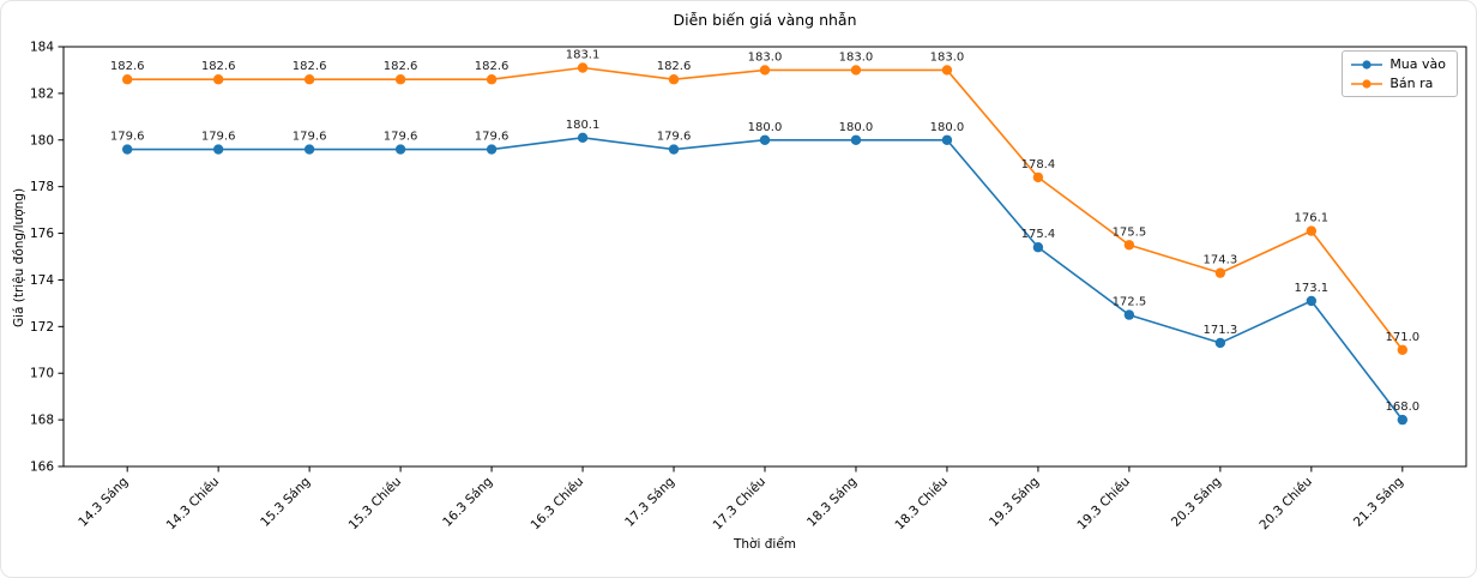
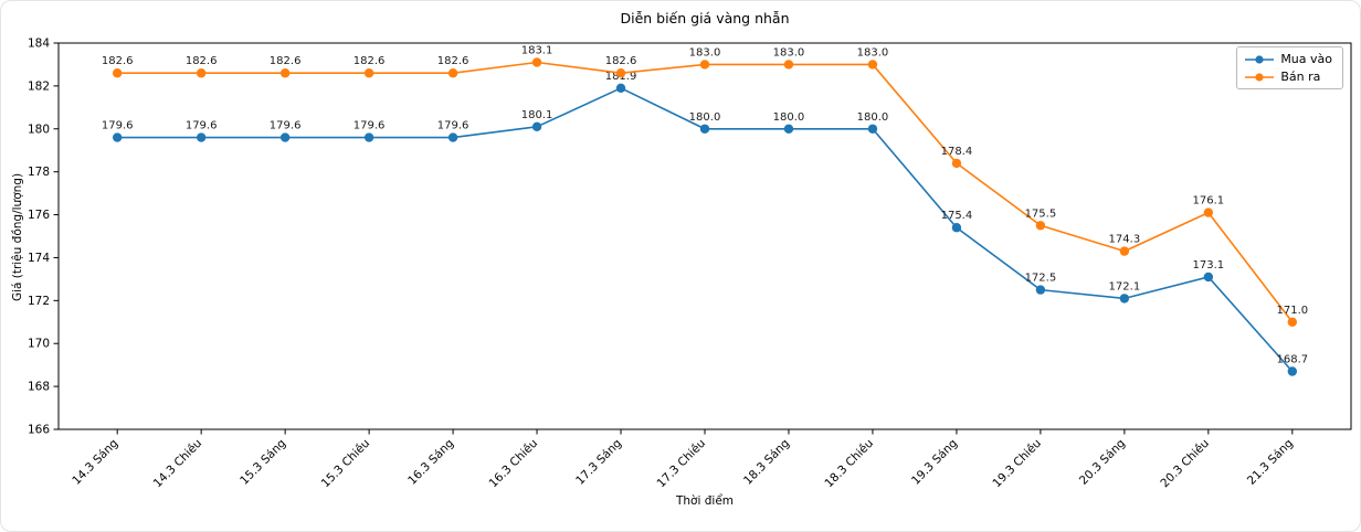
Mua vào/17.3 Sáng: 179.6 -> 181.9
Mua vào/20.3 Sáng: 171.3 -> 172.1
Mua vào/21.3 Sáng: 168.0 -> 168.7
